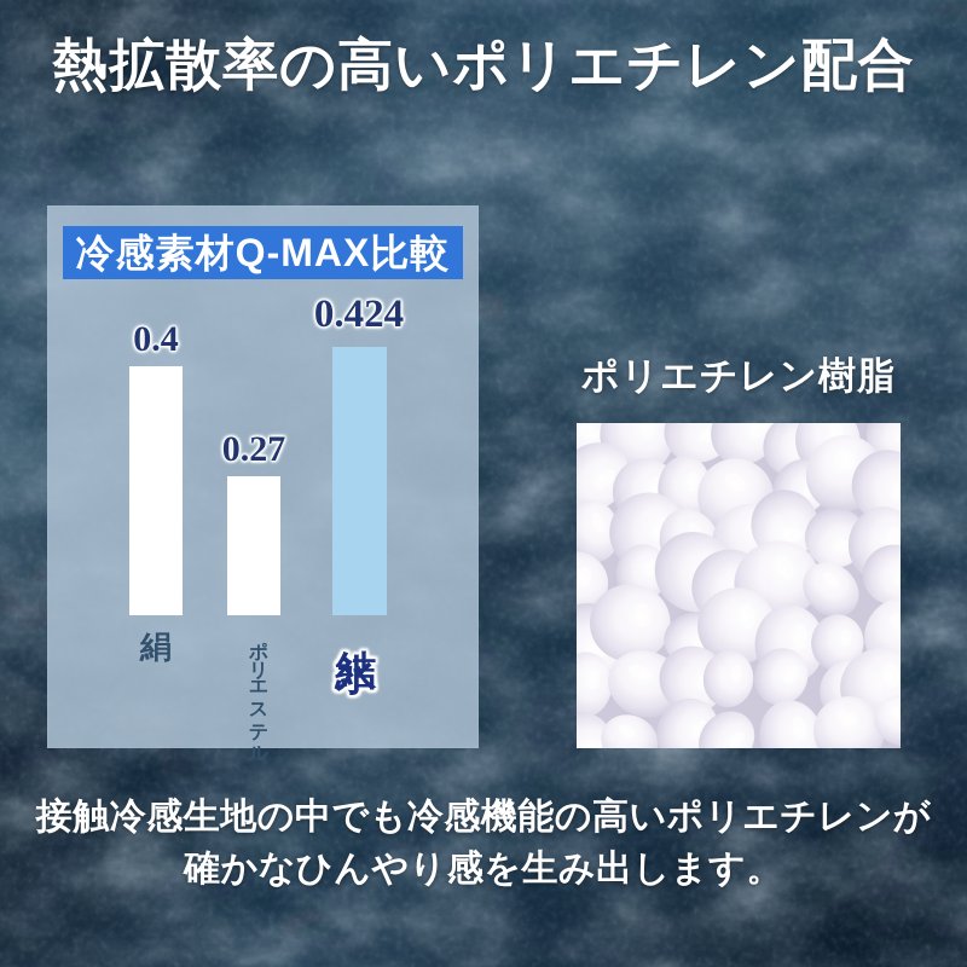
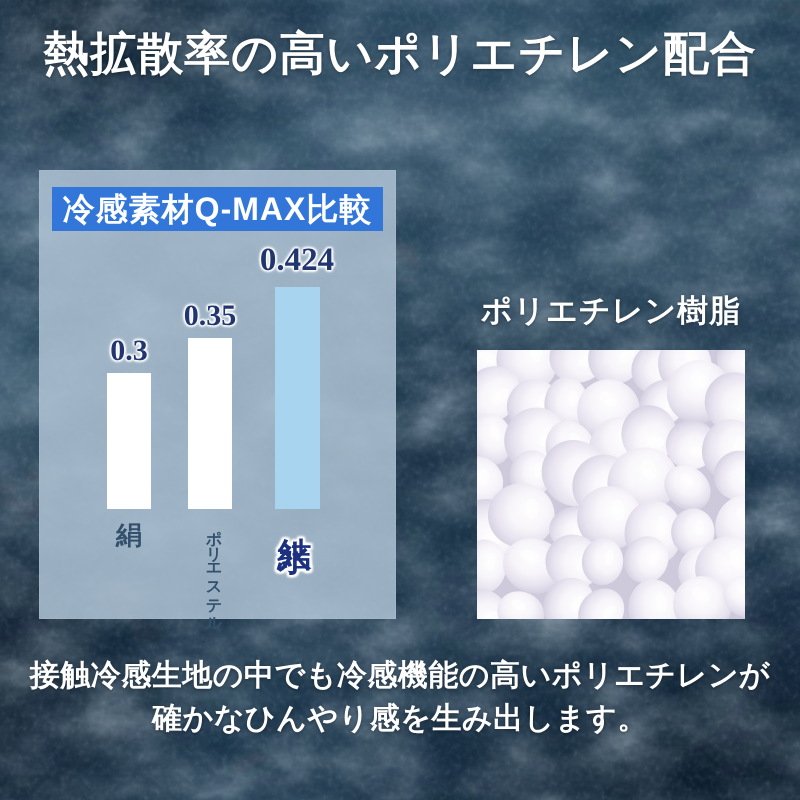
絹: 0.4 -> 0.3
ポリエステル: 0.27 -> 0.35
